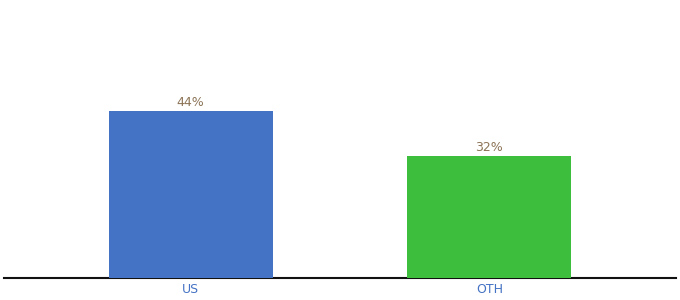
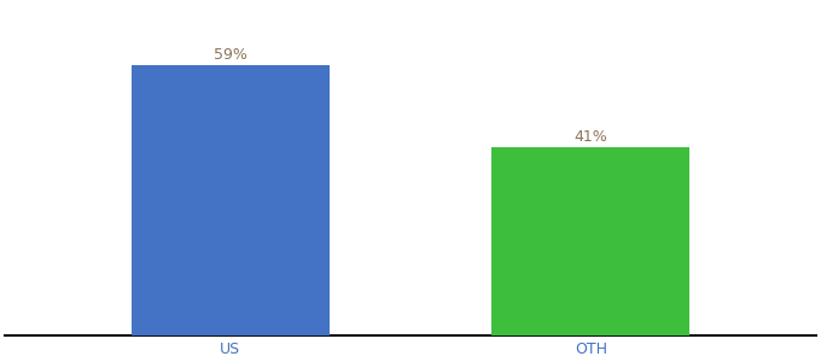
US: 44% -> 59%
OTH: 32% -> 41%
